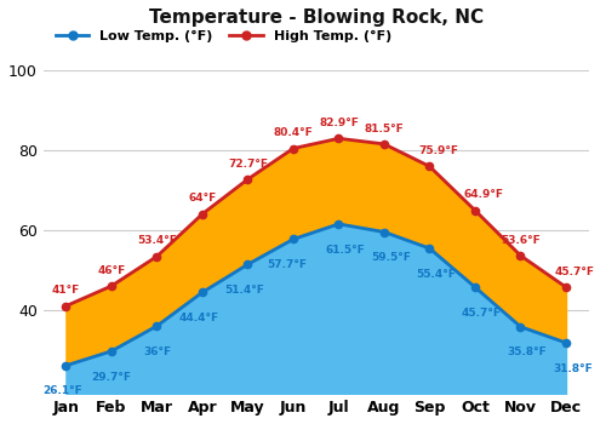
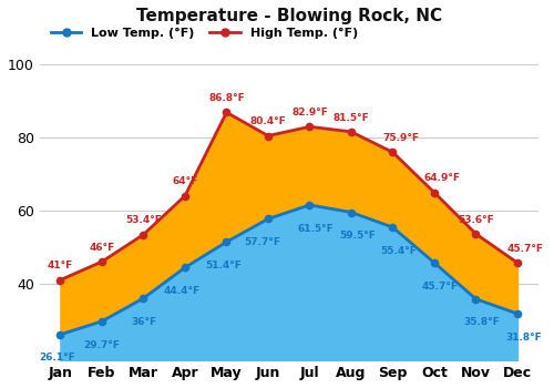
High Temp. (°F)/May: 72.7°F -> 86.8°F
